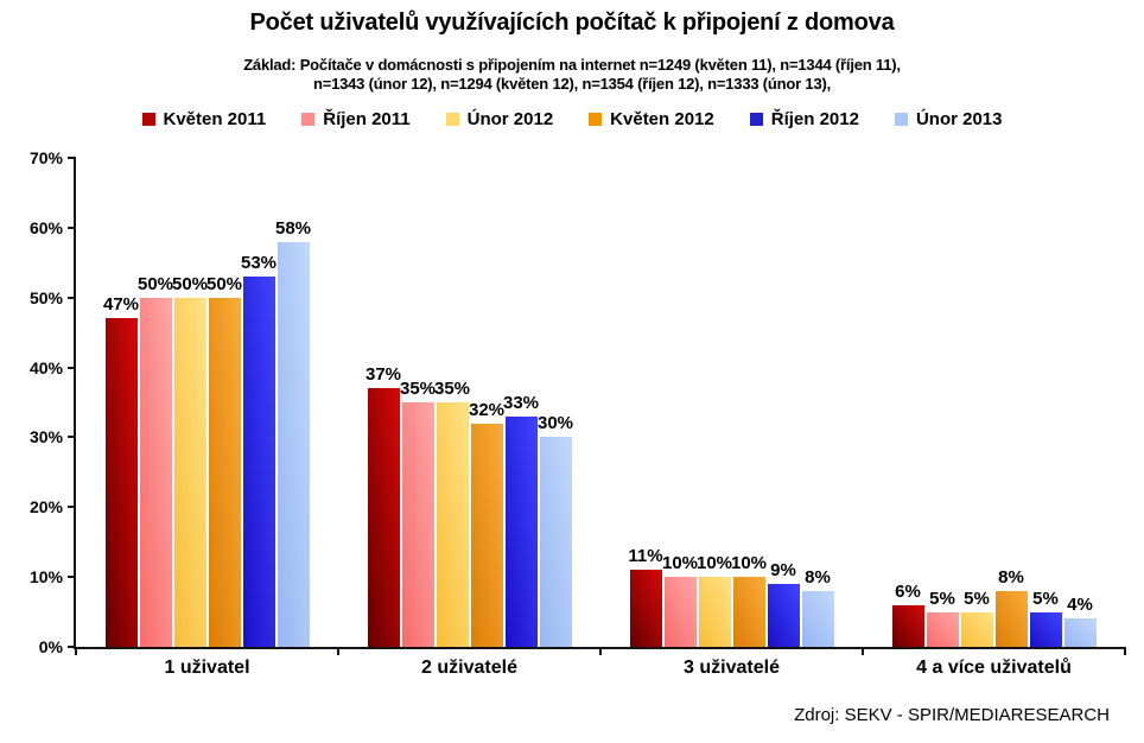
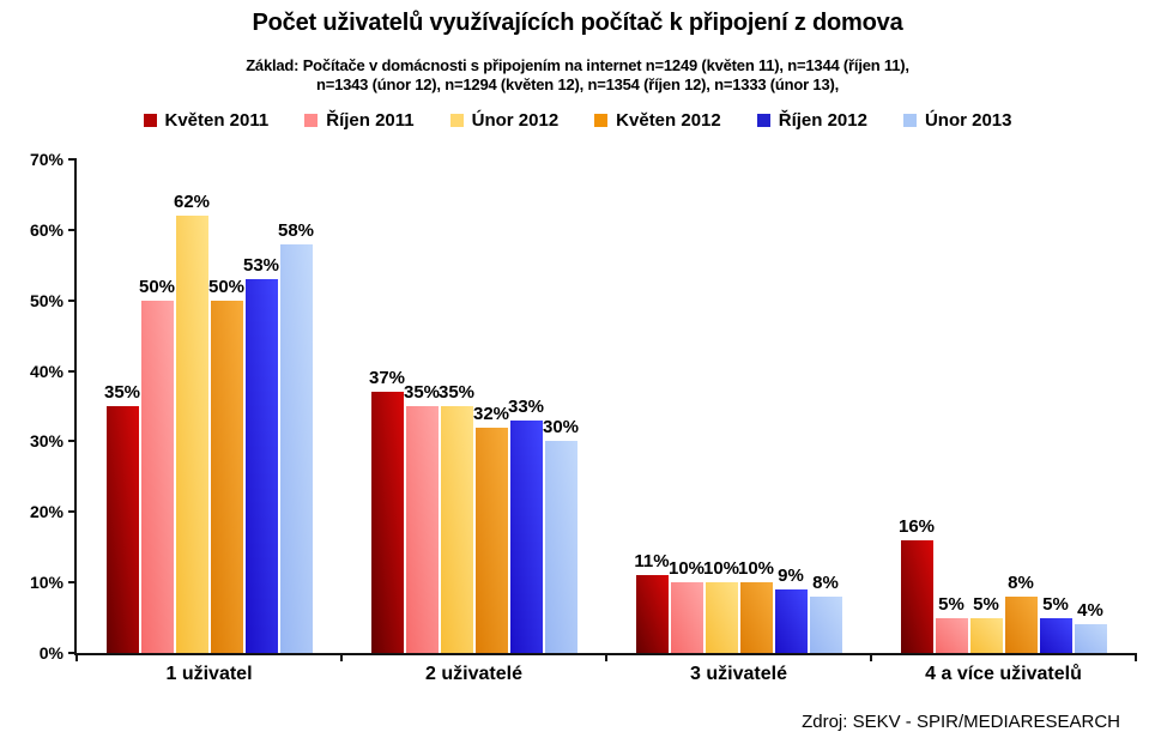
Květen 2011/1 uživatel: 47% -> 35%
Únor 2012/1 uživatel: 50% -> 62%
Květen 2011/4 a více uživatelů: 6% -> 16%
